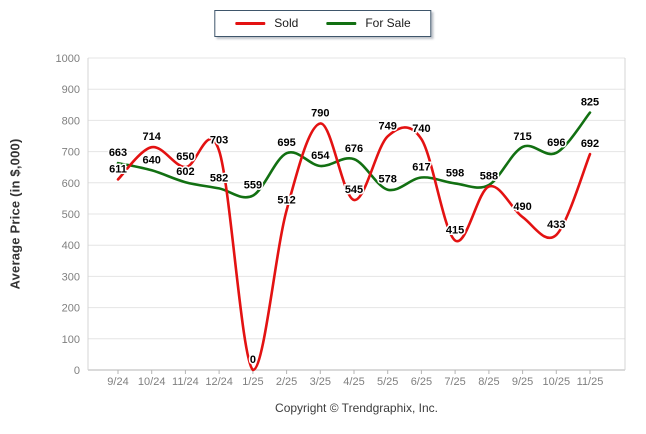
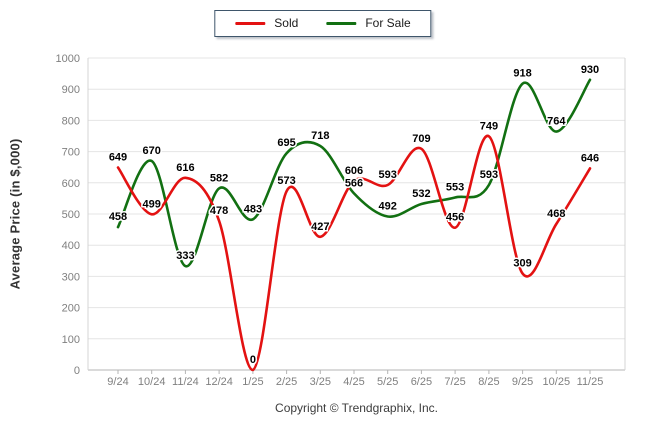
For Sale/9/24: 663 -> 458
Sold/9/24: 611 -> 649
For Sale/10/24: 640 -> 670
Sold/10/24: 714 -> 499
For Sale/11/24: 602 -> 333
Sold/11/24: 650 -> 616
Sold/12/24: 703 -> 478
For Sale/1/25: 559 -> 483
Sold/2/25: 512 -> 573
For Sale/3/25: 654 -> 718
Sold/3/25: 790 -> 427
For Sale/4/25: 676 -> 566
Sold/4/25: 545 -> 606
For Sale/5/25: 578 -> 492
Sold/5/25: 749 -> 593
For Sale/6/25: 617 -> 532
Sold/6/25: 740 -> 709
For Sale/7/25: 598 -> 553
Sold/7/25: 415 -> 456
Sold/8/25: 588 -> 749
For Sale/9/25: 715 -> 918
Sold/9/25: 490 -> 309
For Sale/10/25: 696 -> 764
Sold/10/25: 433 -> 468
For Sale/11/25: 825 -> 930
Sold/11/25: 692 -> 646
